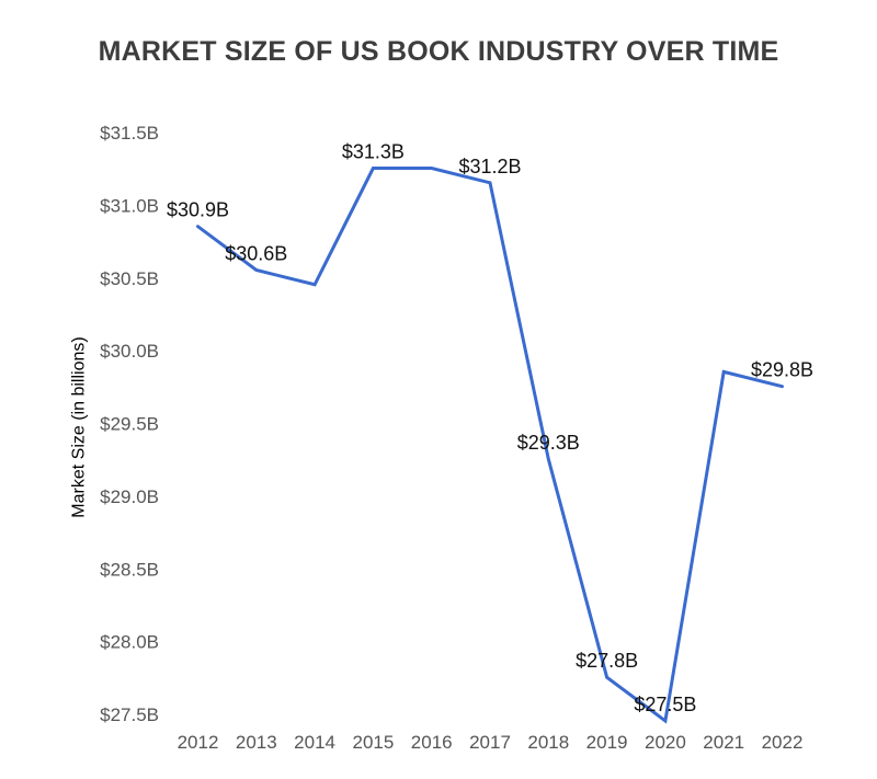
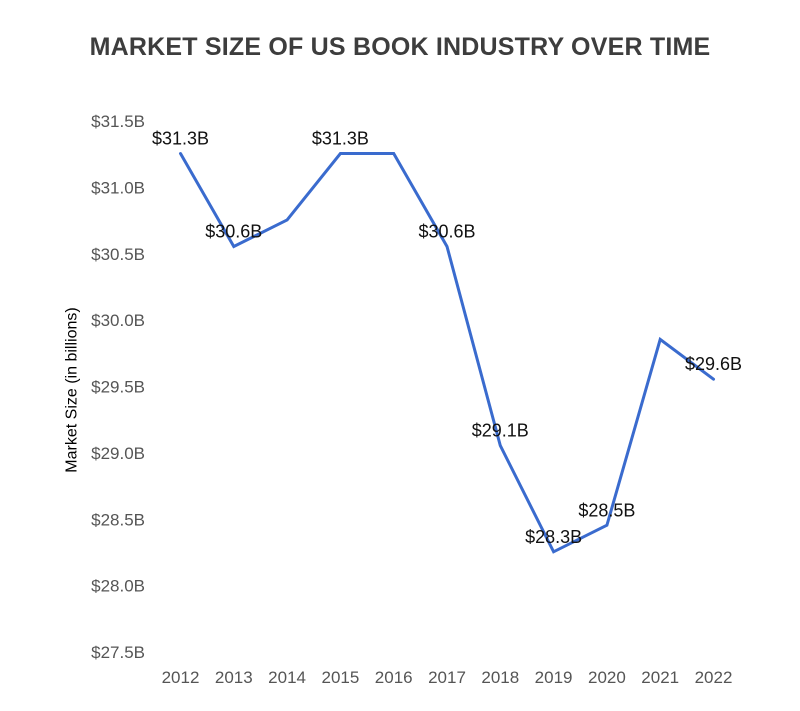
2012: $30.9B -> $31.3B
2014: $30.5B -> $30.8B
2017: $31.2B -> $30.6B
2018: $29.3B -> $29.1B
2019: $27.8B -> $28.3B
2020: $27.5B -> $28.5B
2022: $29.8B -> $29.6B
